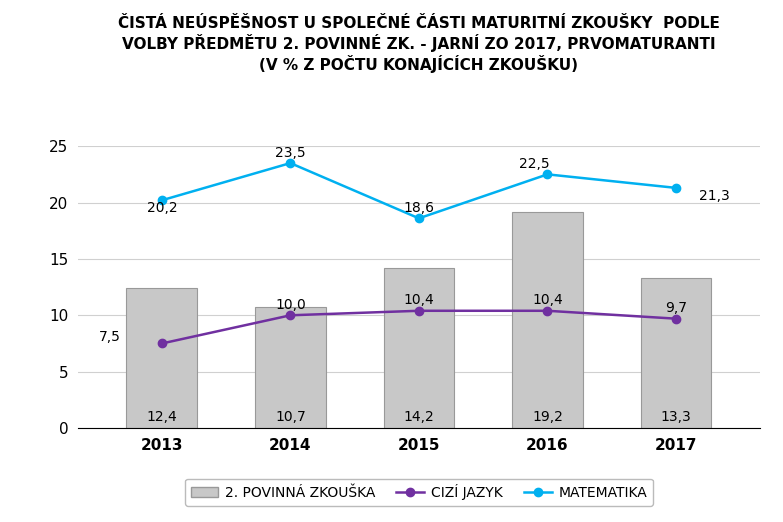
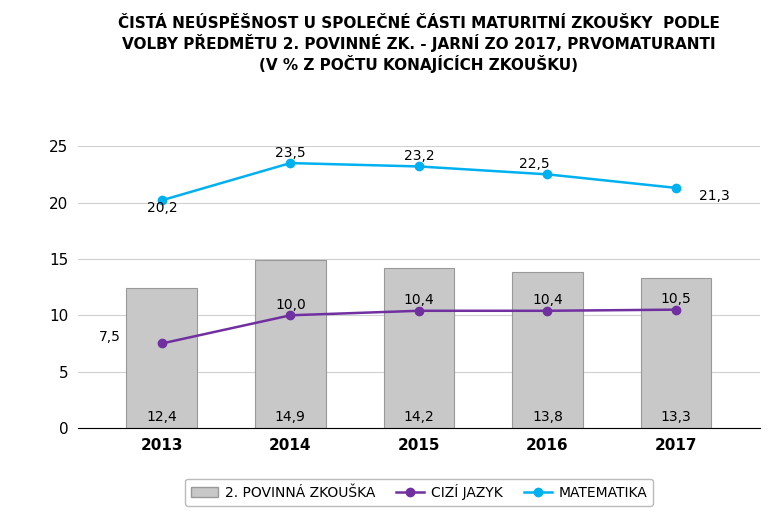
2. POVINNÁ ZKOUŠKA/2014: 10,7 -> 14,9
MATEMATIKA/2015: 18,6 -> 23,2
2. POVINNÁ ZKOUŠKA/2016: 19,2 -> 13,8
CIZÍ JAZYK/2017: 9,7 -> 10,5
